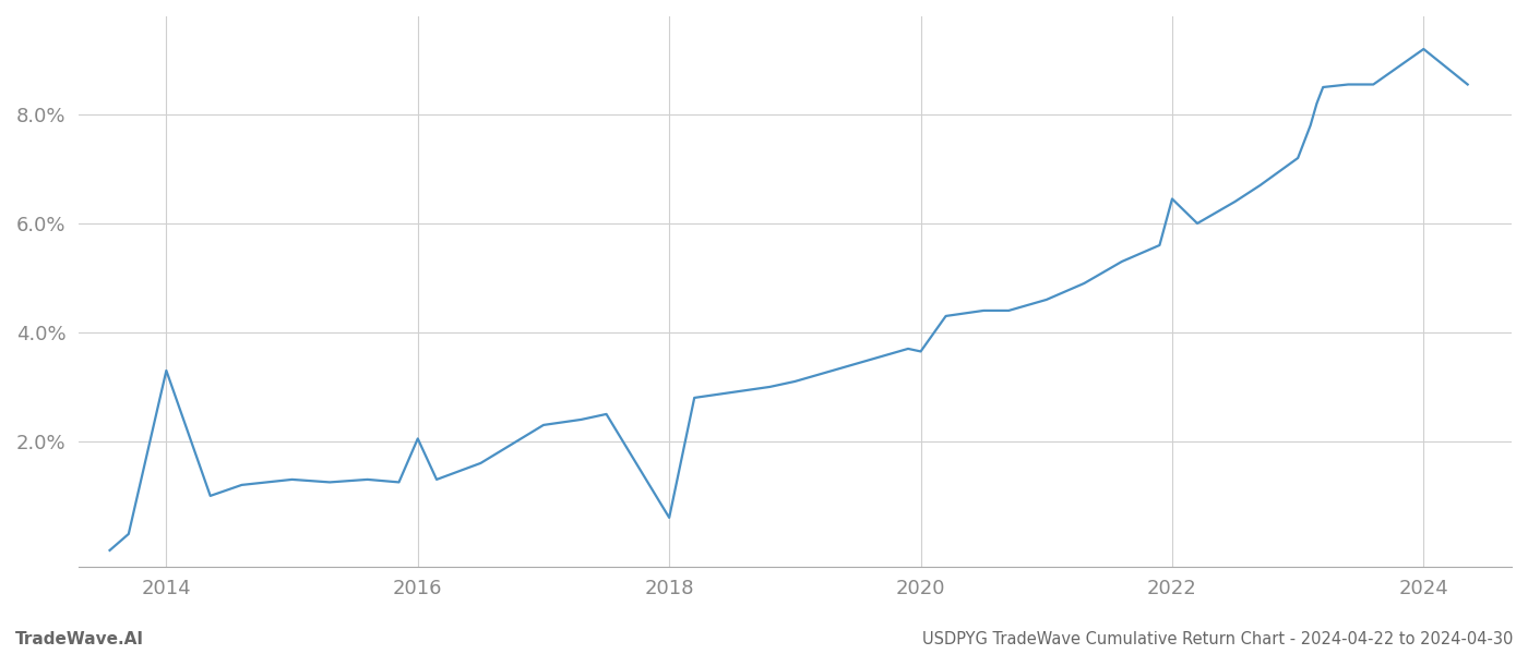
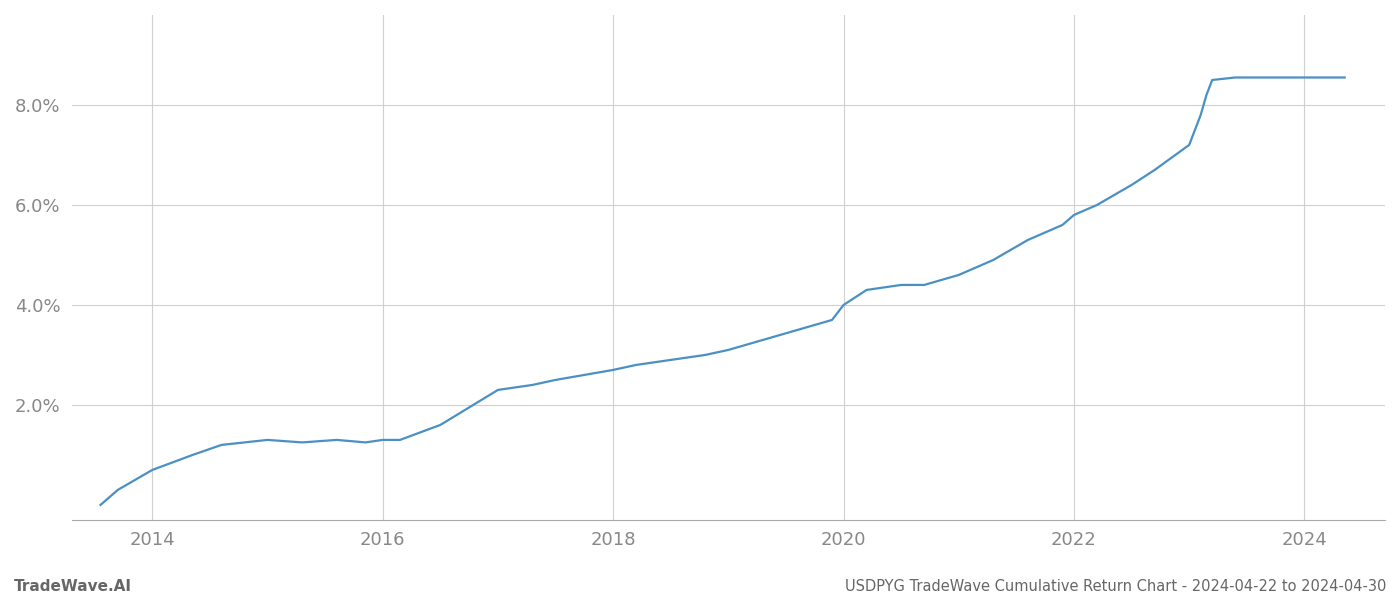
2014: 3.30% -> 0.70%
2016: 2.05% -> 1.30%
2018: 0.60% -> 2.70%
2020: 3.65% -> 4.00%
2022: 6.45% -> 5.80%
2024: 9.20% -> 8.55%
